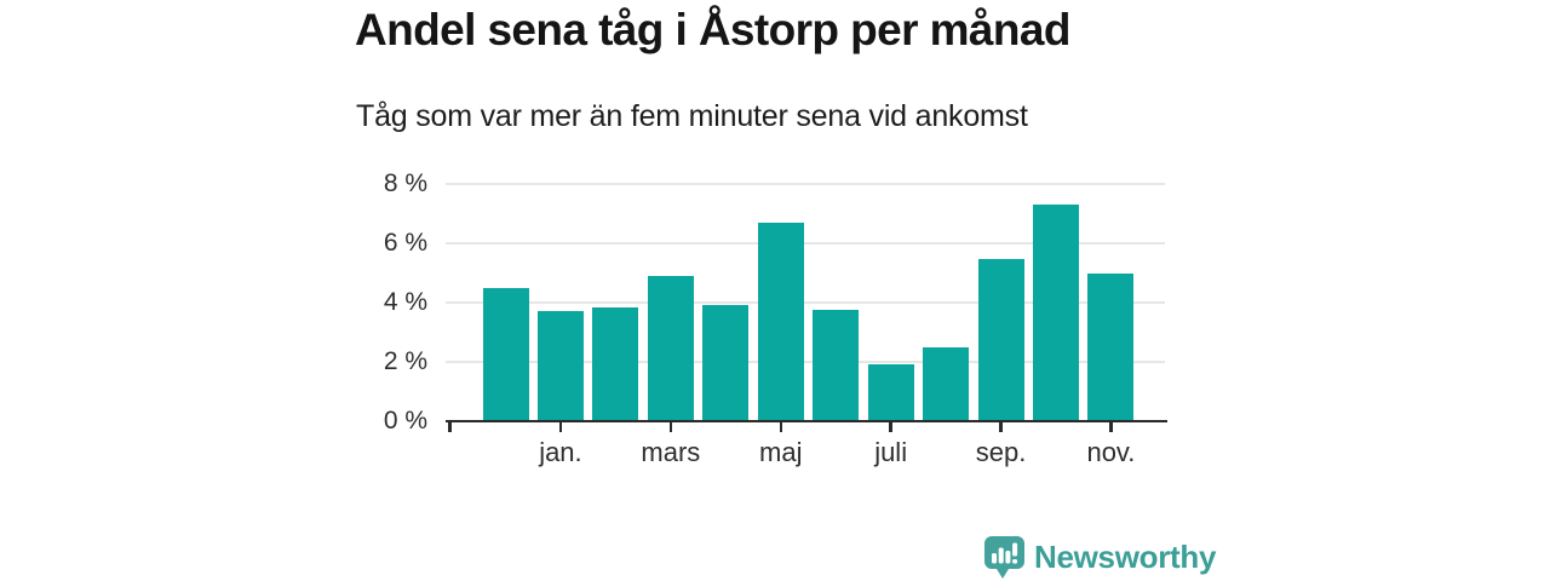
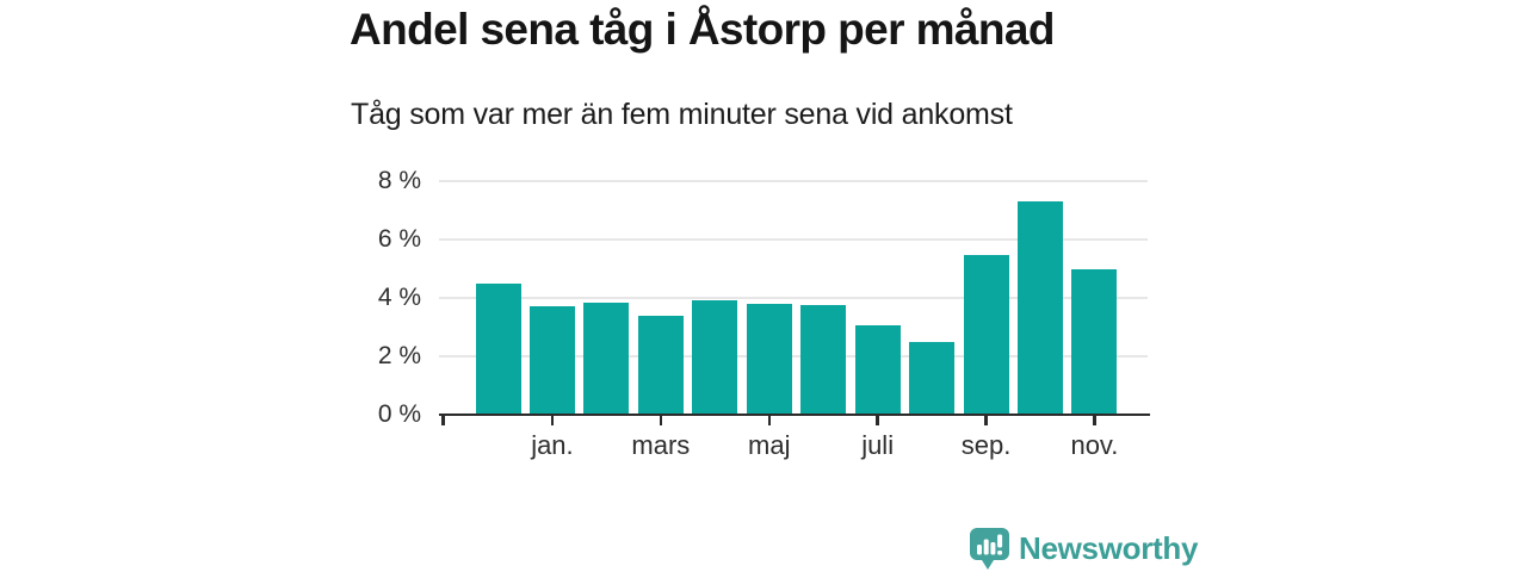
mars: 4.9% -> 3.4%
maj: 6.7% -> 3.8%
juli: 1.9% -> 3.0%
